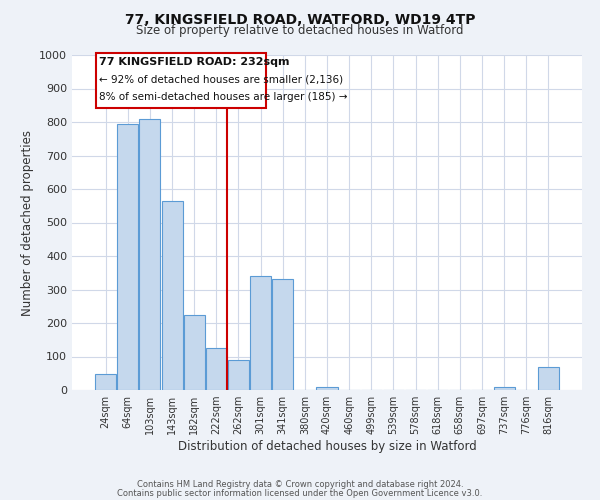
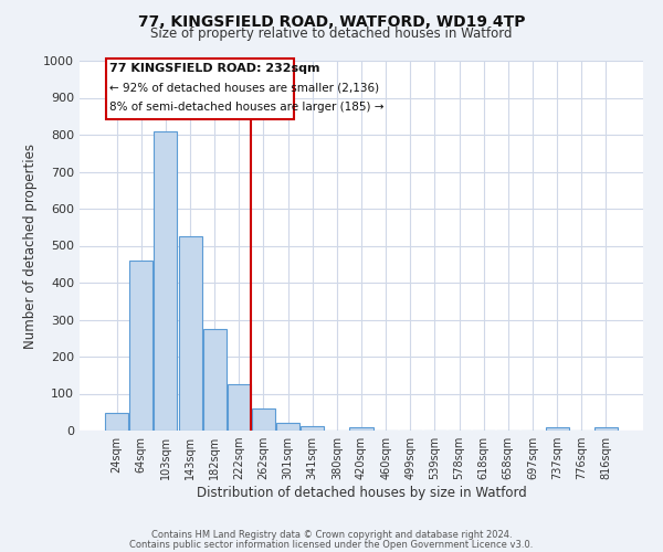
64sqm: 795 -> 460
143sqm: 565 -> 525
182sqm: 225 -> 275
262sqm: 90 -> 60
301sqm: 340 -> 22
341sqm: 330 -> 12
816sqm: 70 -> 10
